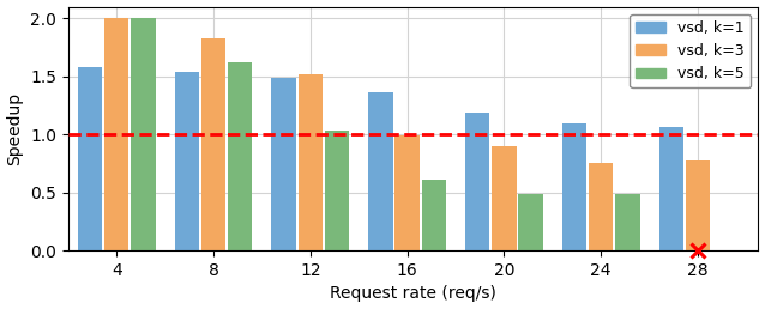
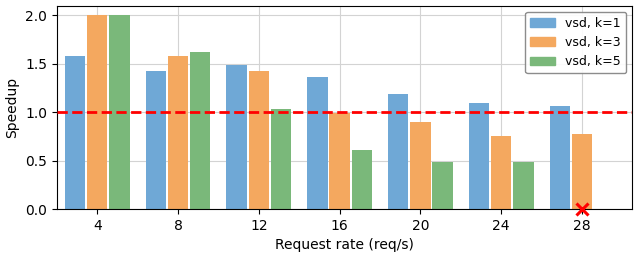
vsd, k=1/8: 1.54 -> 1.42
vsd, k=3/8: 1.83 -> 1.58
vsd, k=3/12: 1.52 -> 1.42
